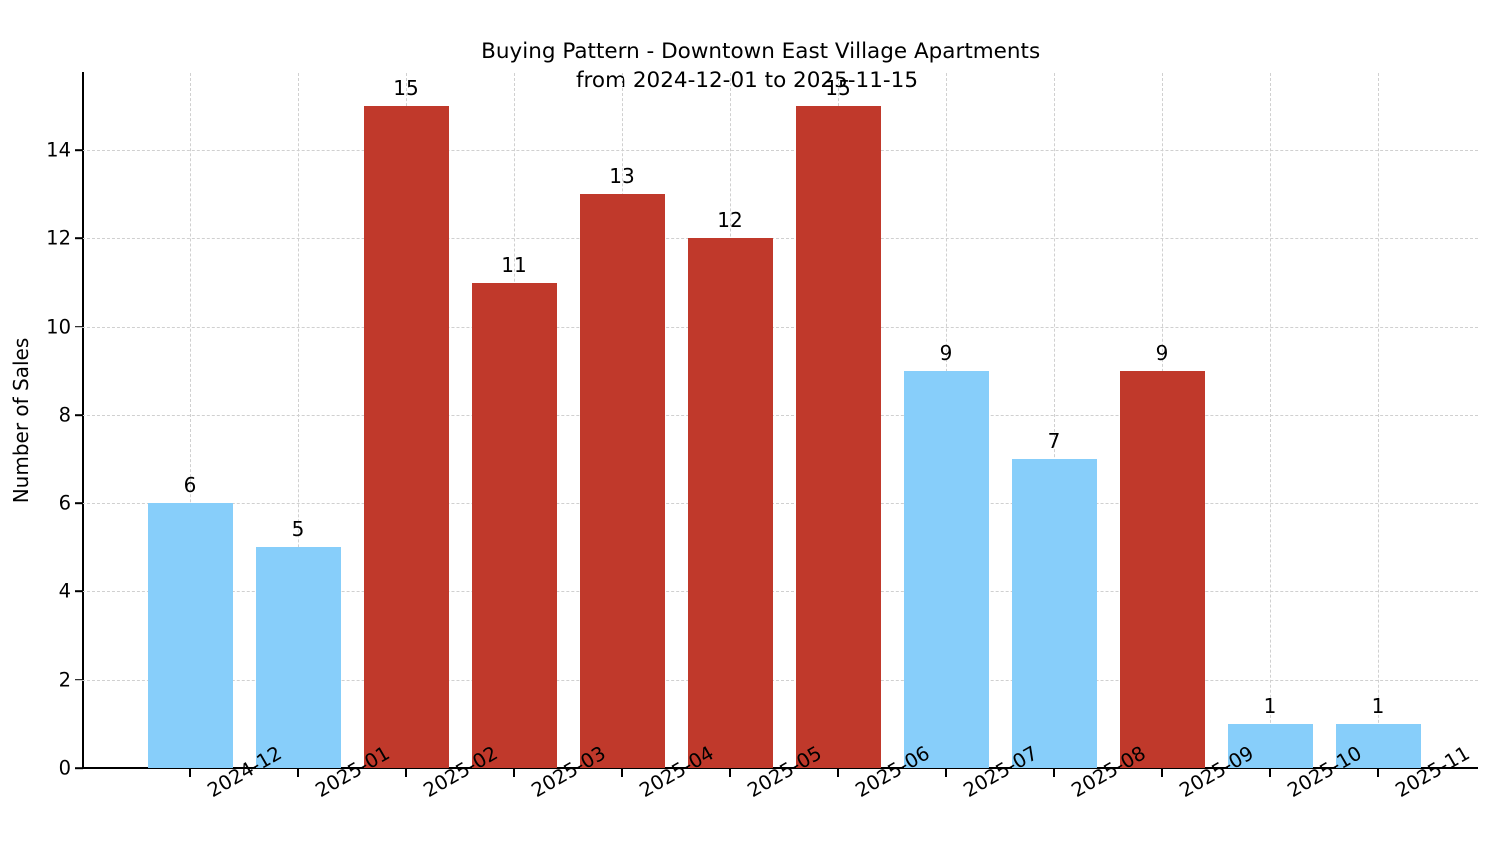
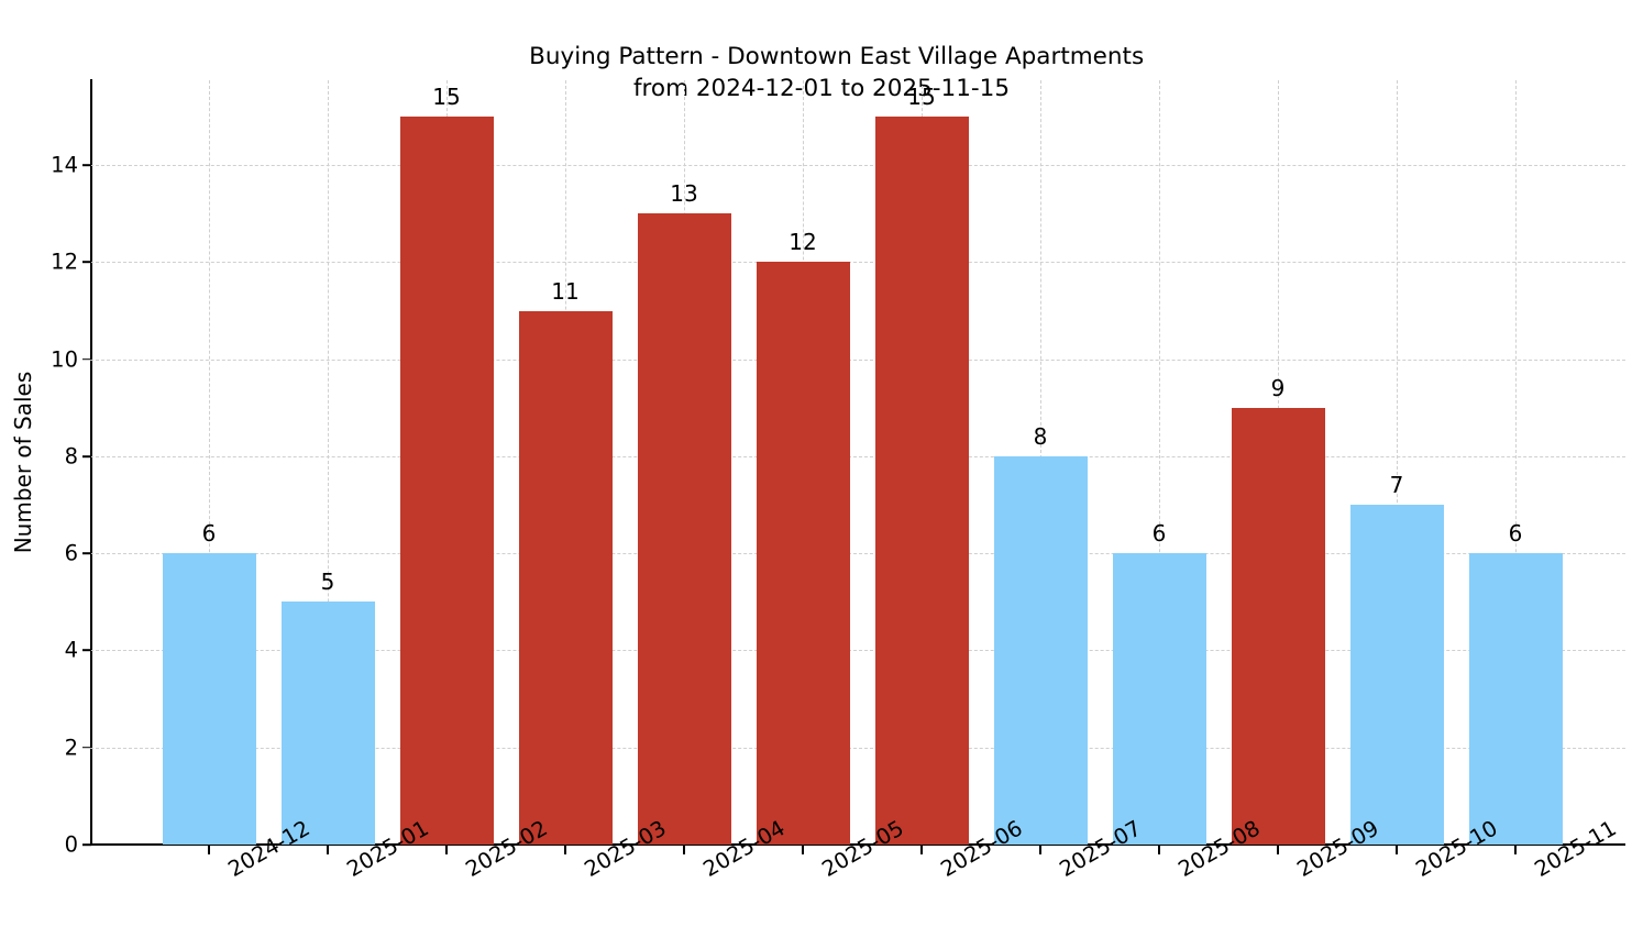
2025-07: 9 -> 8
2025-08: 7 -> 6
2025-10: 1 -> 7
2025-11: 1 -> 6
